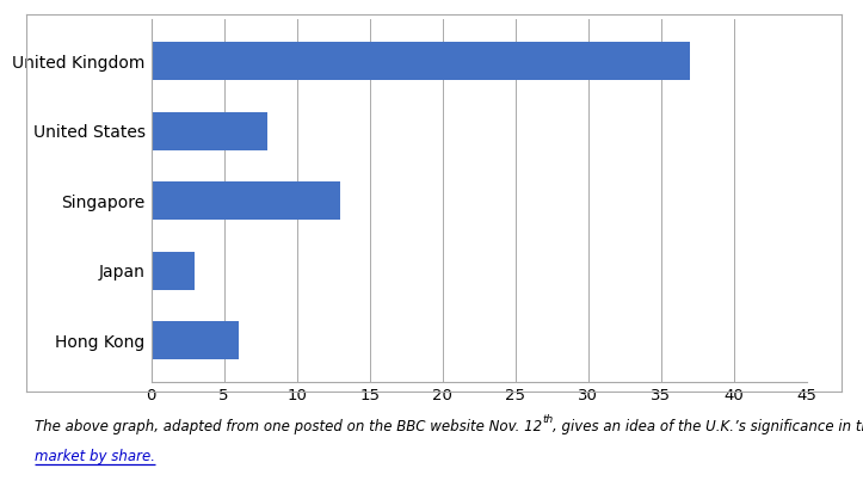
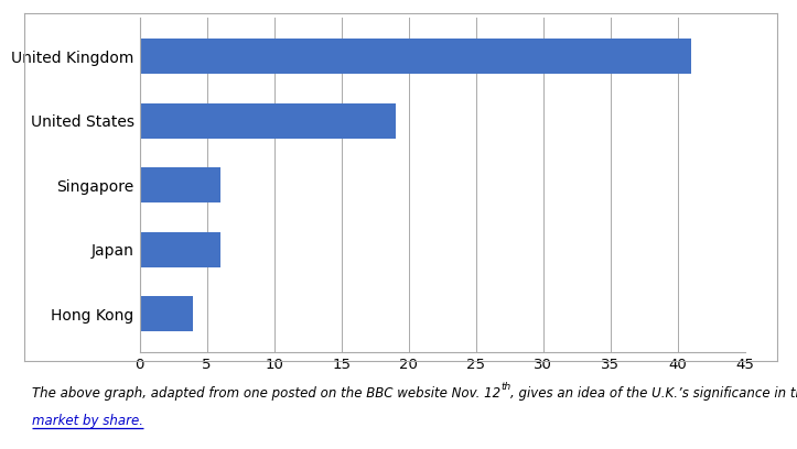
United Kingdom: 37 -> 41
United States: 8 -> 19
Singapore: 13 -> 6
Japan: 3 -> 6
Hong Kong: 6 -> 4
